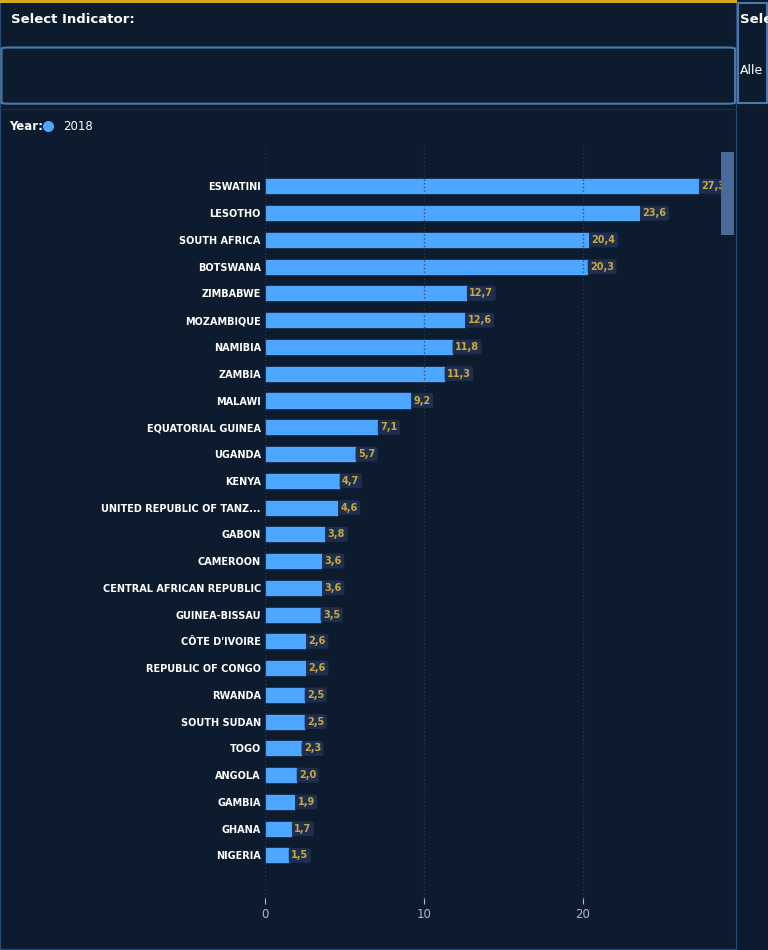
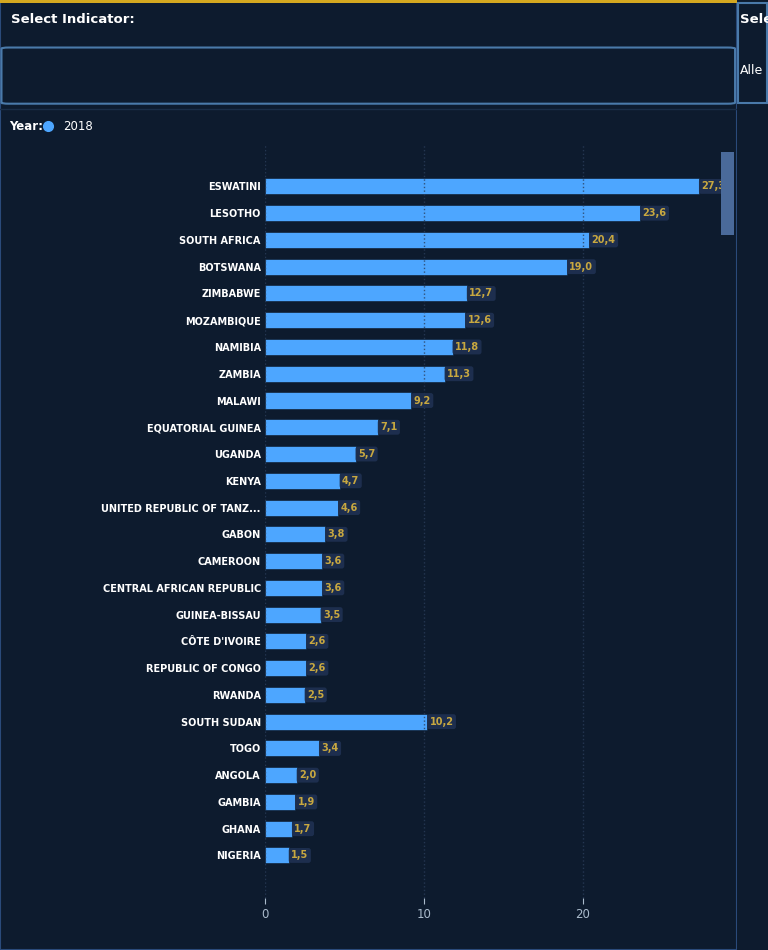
BOTSWANA: 20,3 -> 19,0
SOUTH SUDAN: 2,5 -> 10,2
TOGO: 2,3 -> 3,4
